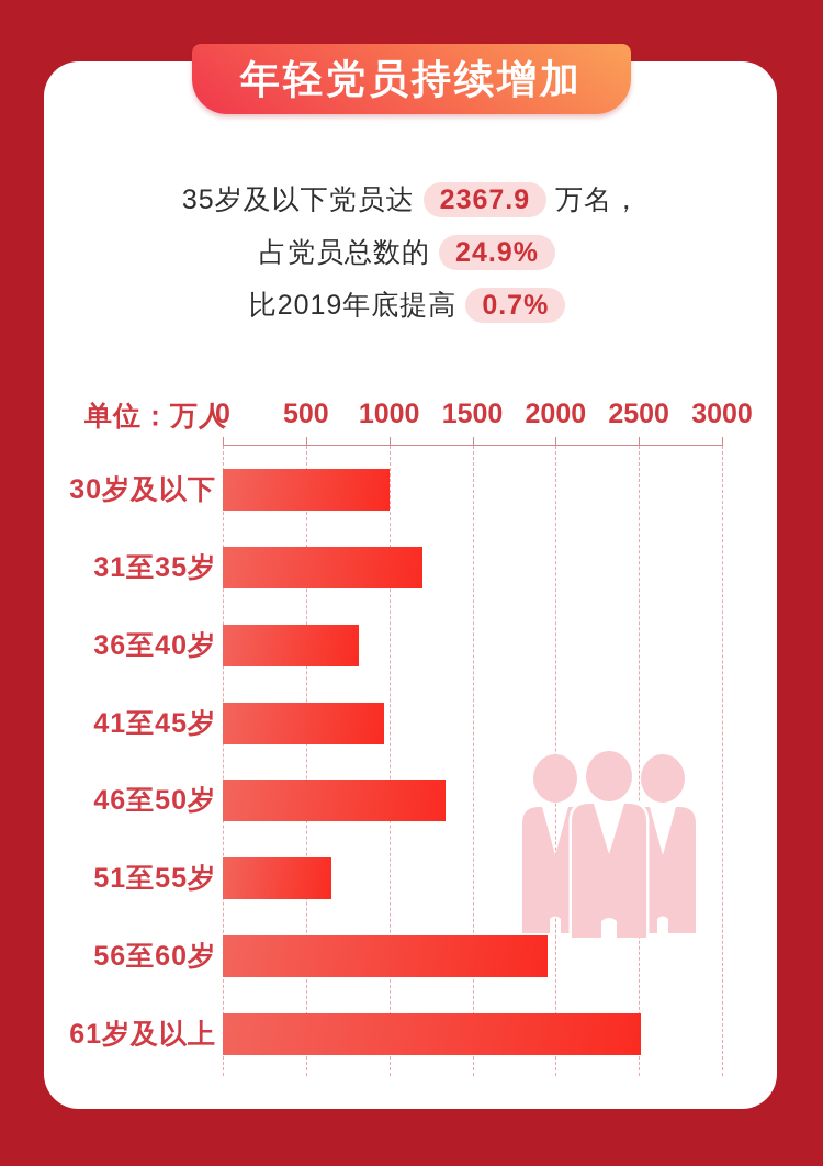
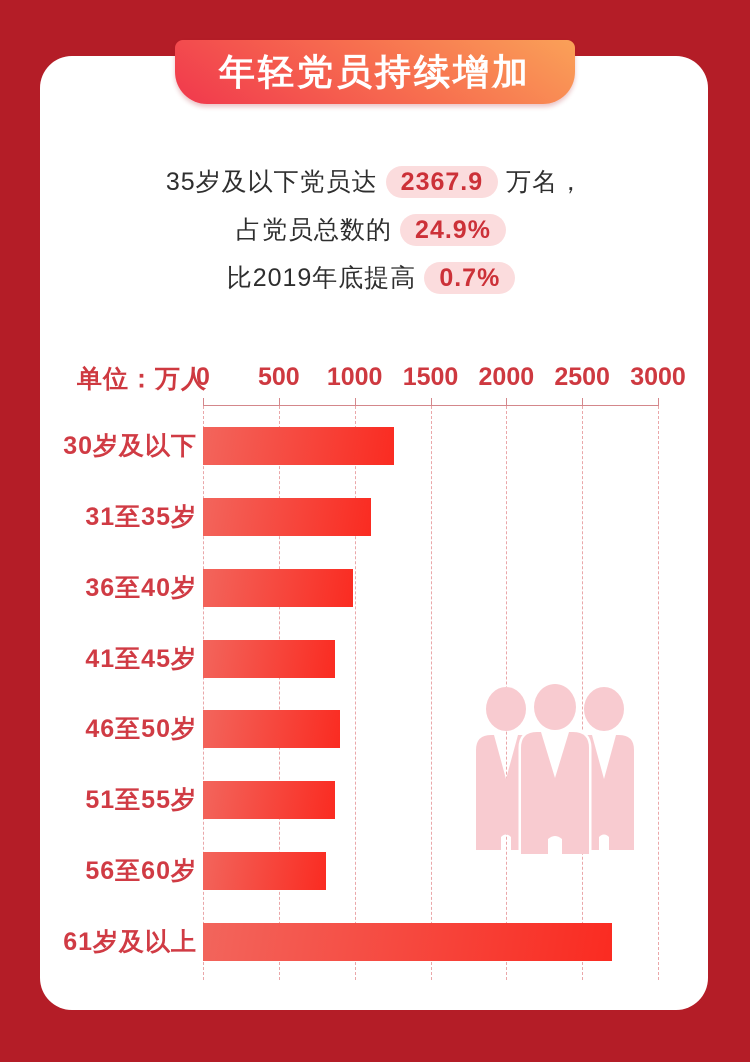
30岁及以下: 1000 -> 1260
31至35岁: 1200 -> 1110
36至40岁: 820 -> 990
41至45岁: 970 -> 870
46至50岁: 1340 -> 900
51至55岁: 650 -> 870
56至60岁: 1950 -> 810
61岁及以上: 2510 -> 2700
